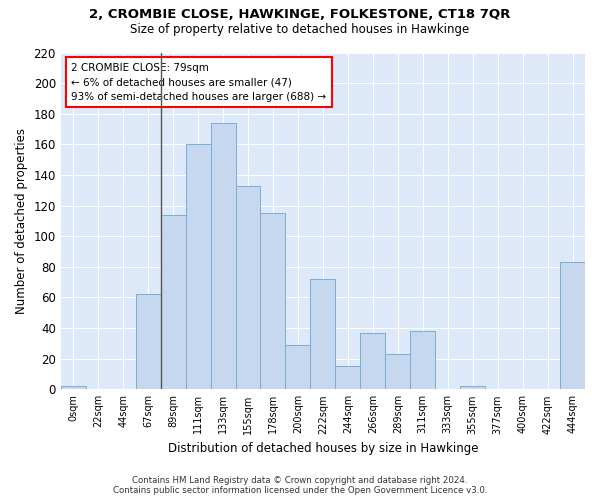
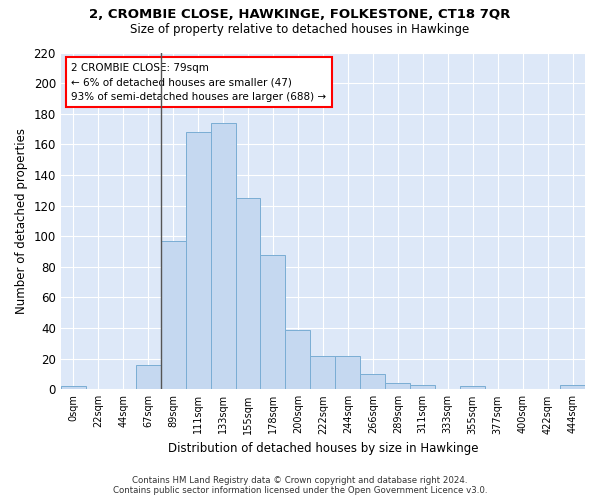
67sqm: 62 -> 16
89sqm: 114 -> 97
111sqm: 160 -> 168
155sqm: 133 -> 125
178sqm: 115 -> 88
200sqm: 29 -> 39
222sqm: 72 -> 22
244sqm: 15 -> 22
266sqm: 37 -> 10
289sqm: 23 -> 4
311sqm: 38 -> 3
444sqm: 83 -> 3
